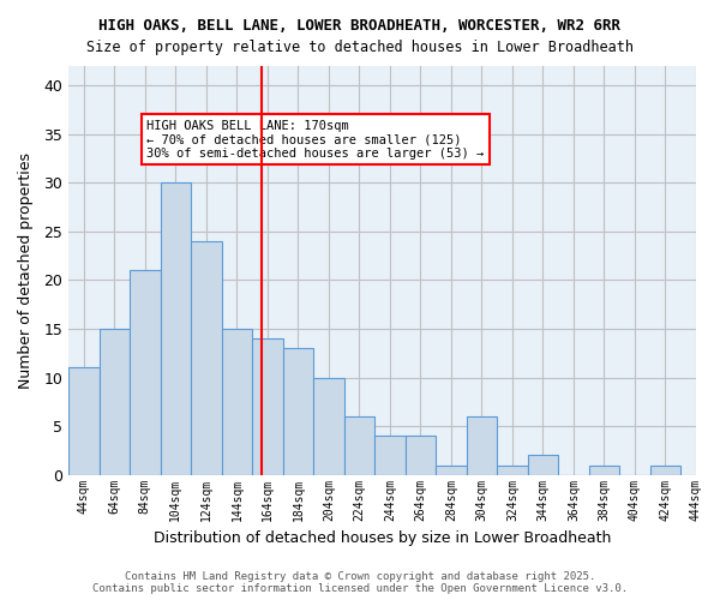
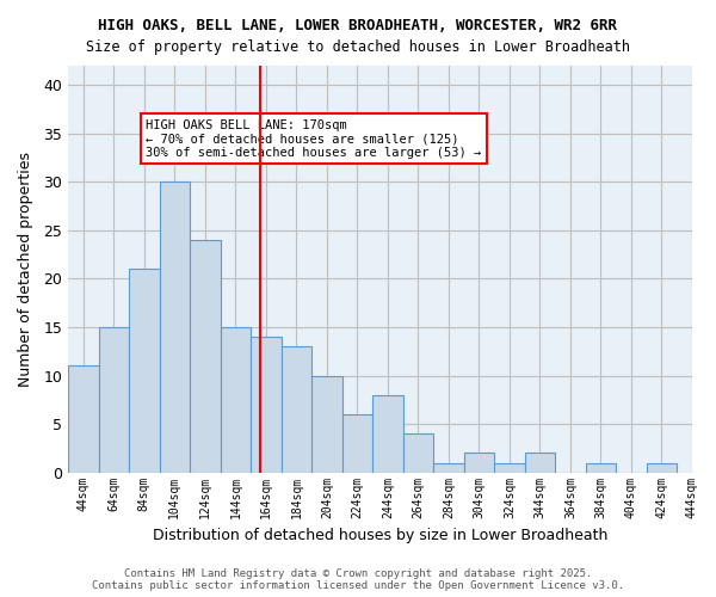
244sqm: 4 -> 8
304sqm: 6 -> 2
